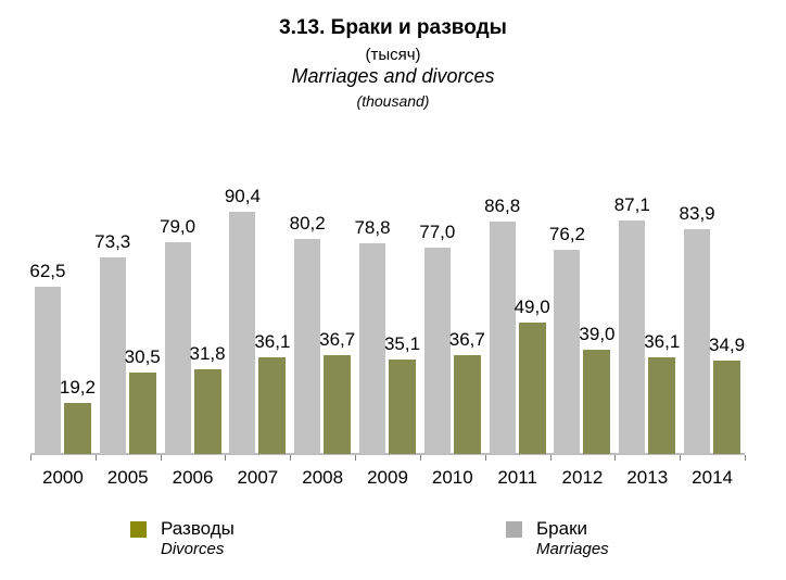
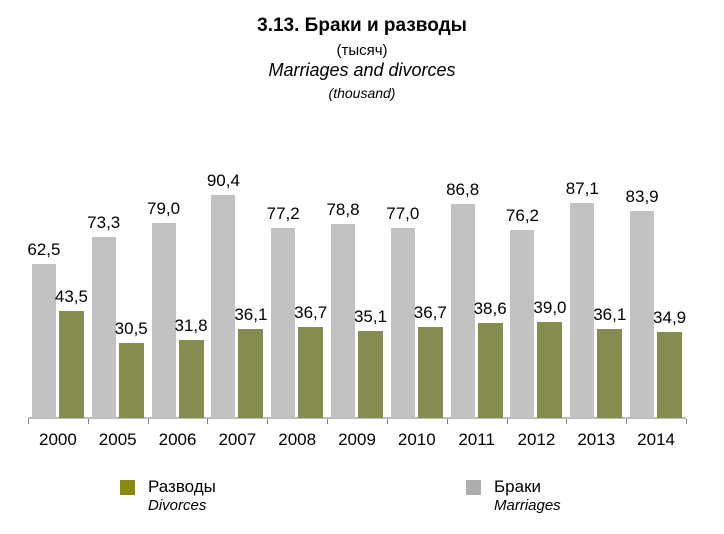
Разводы/2000: 19,2 -> 43,5
Браки/2008: 80,2 -> 77,2
Разводы/2011: 49,0 -> 38,6
